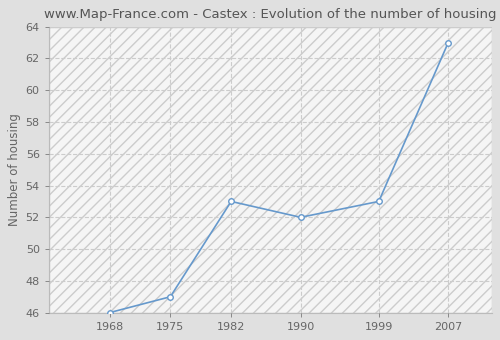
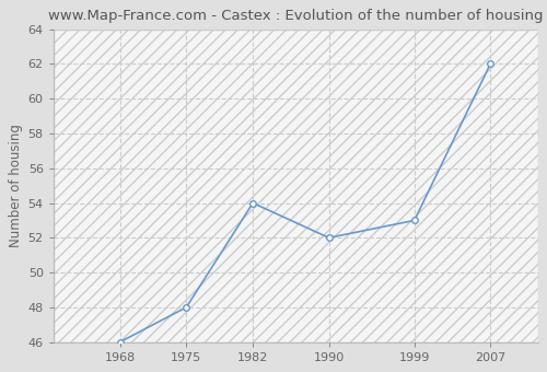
1975: 47 -> 48
1982: 53 -> 54
2007: 63 -> 62
